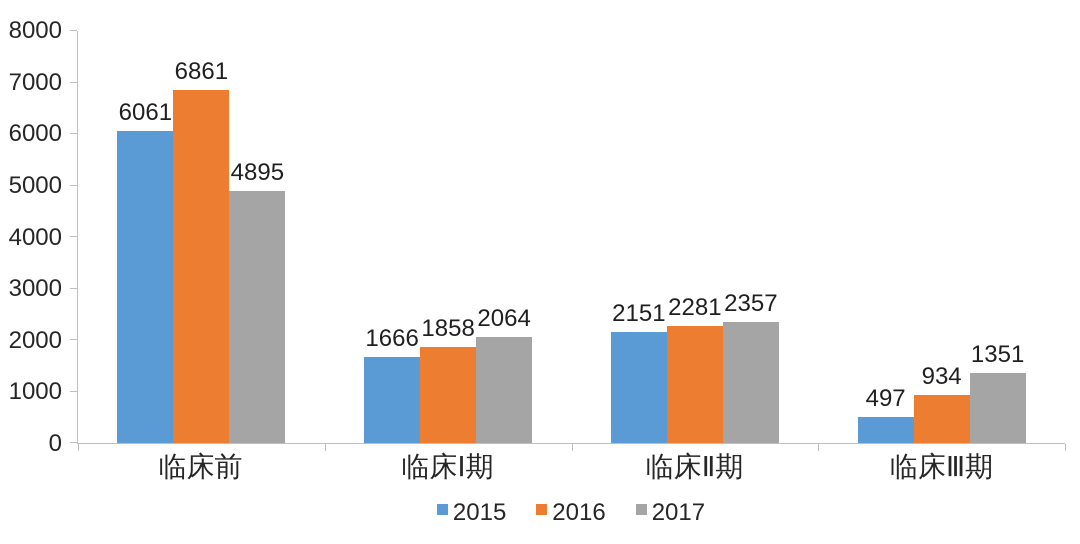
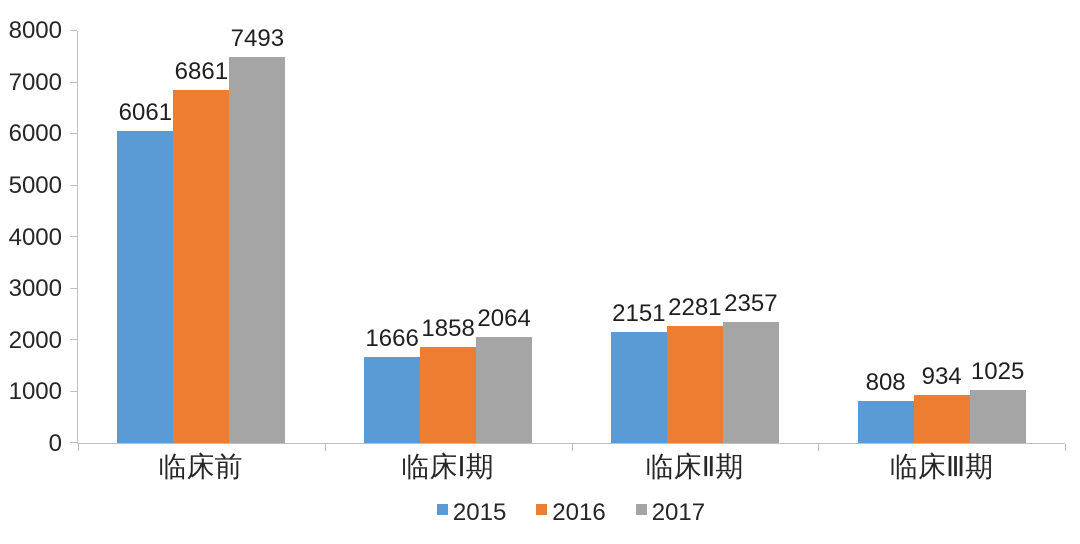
2017/临床前: 4895 -> 7493
2015/临床Ⅲ期: 497 -> 808
2017/临床Ⅲ期: 1351 -> 1025
